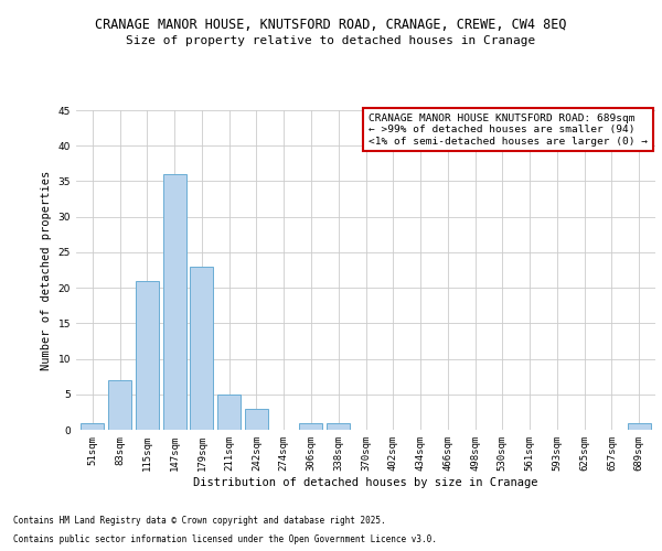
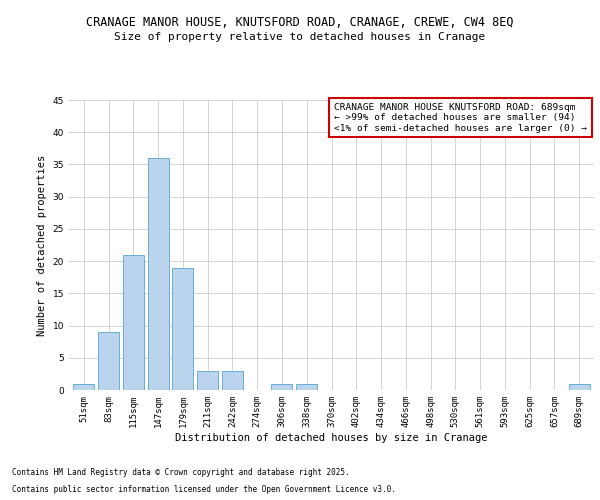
83sqm: 7 -> 9
179sqm: 23 -> 19
211sqm: 5 -> 3
